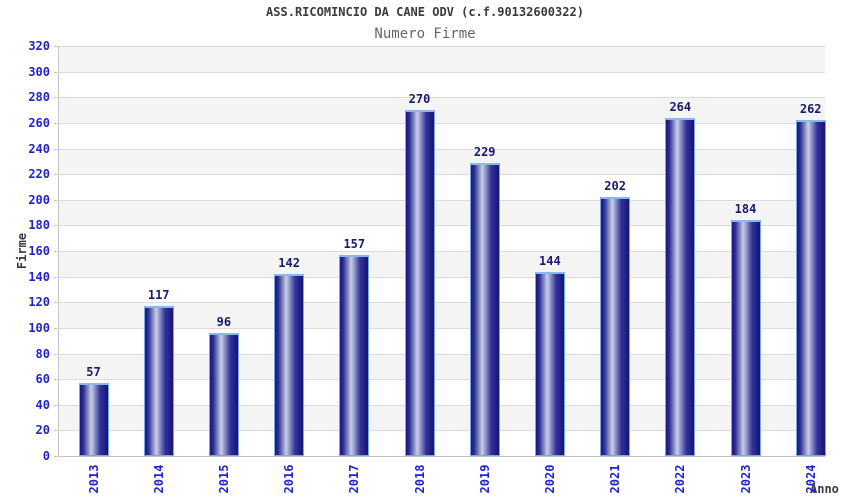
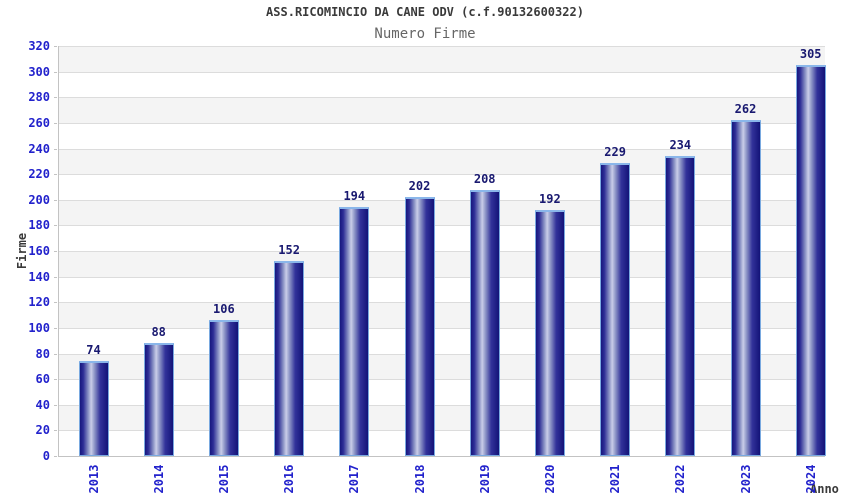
2013: 57 -> 74
2014: 117 -> 88
2015: 96 -> 106
2016: 142 -> 152
2017: 157 -> 194
2018: 270 -> 202
2019: 229 -> 208
2020: 144 -> 192
2021: 202 -> 229
2022: 264 -> 234
2023: 184 -> 262
2024: 262 -> 305
